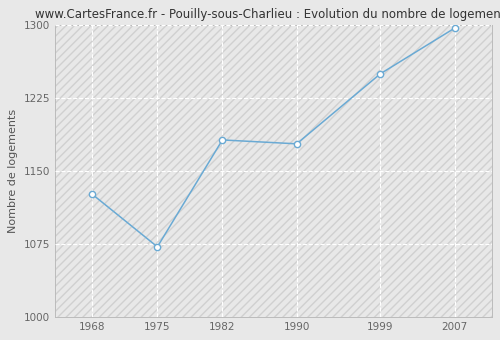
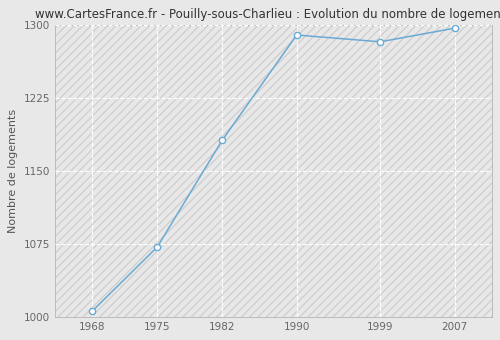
1968: 1126 -> 1006
1990: 1178 -> 1290
1999: 1250 -> 1283
